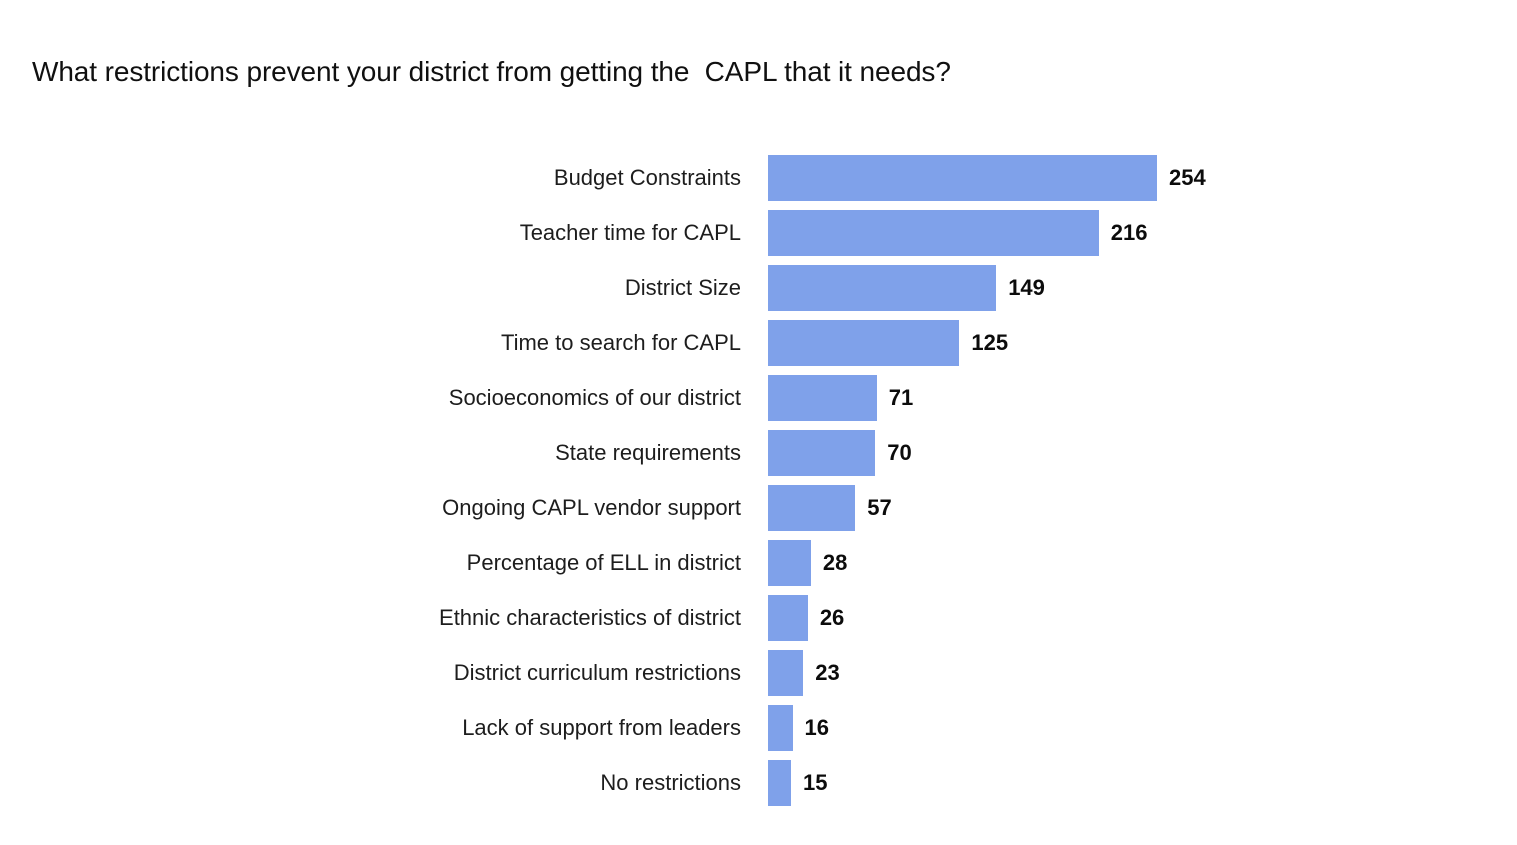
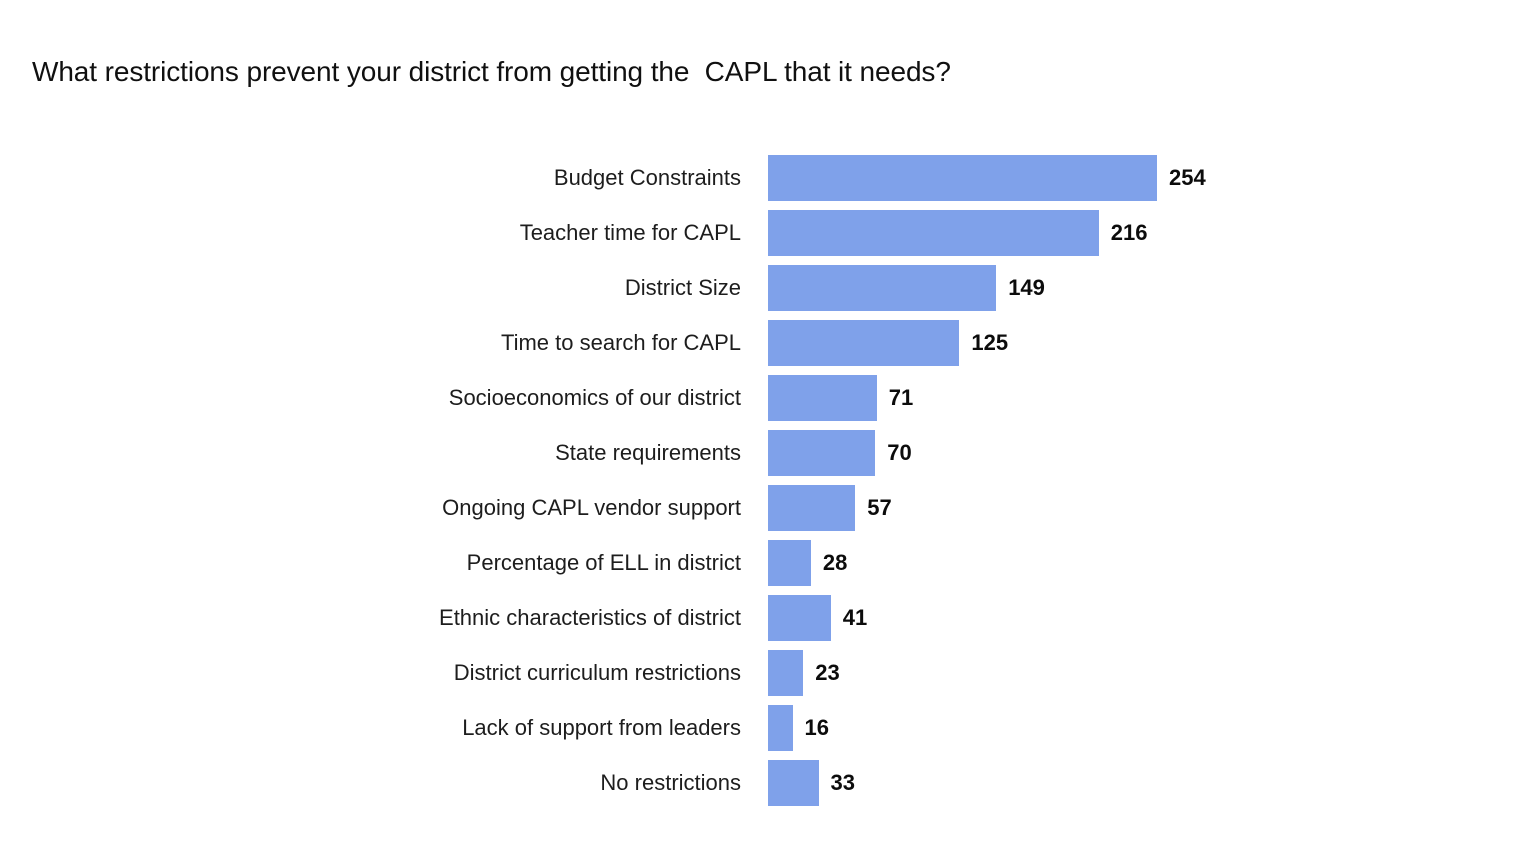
Ethnic characteristics of district: 26 -> 41
No restrictions: 15 -> 33
